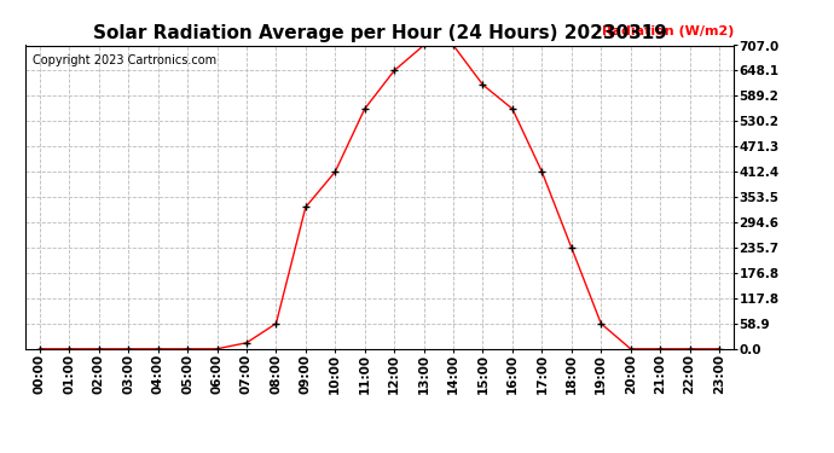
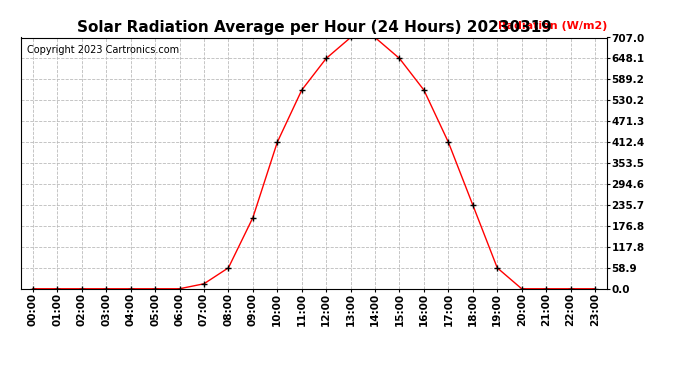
09:00: 330 -> 200
15:00: 615 -> 648
